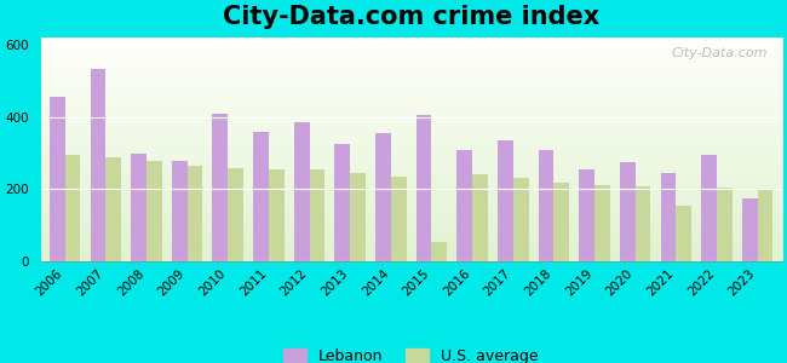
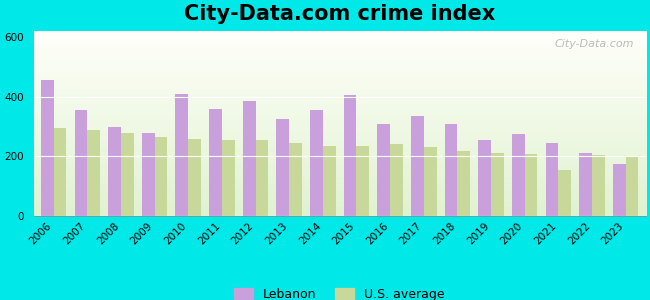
Lebanon/2007: 535 -> 355
U.S. average/2015: 55 -> 235
Lebanon/2022: 295 -> 210
